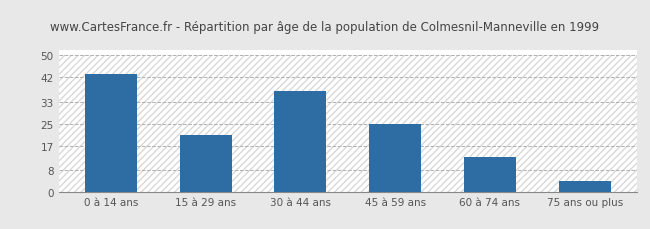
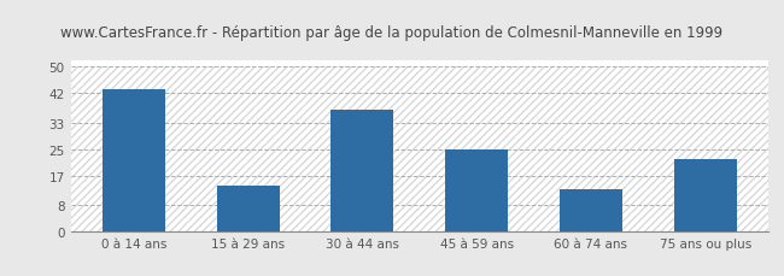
15 à 29 ans: 21 -> 14
75 ans ou plus: 4 -> 22
